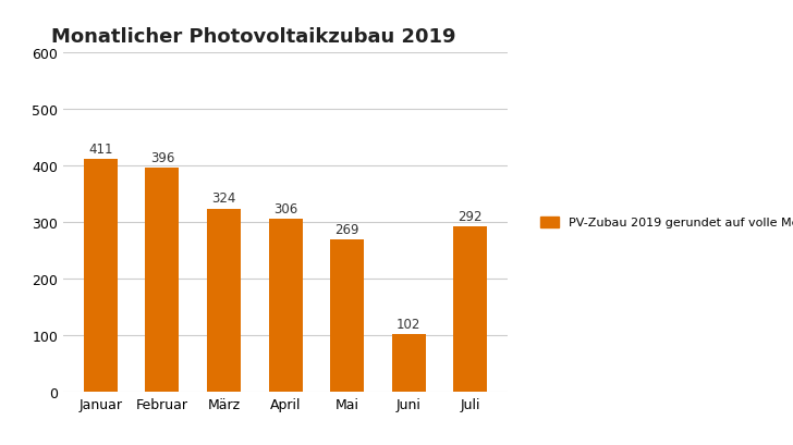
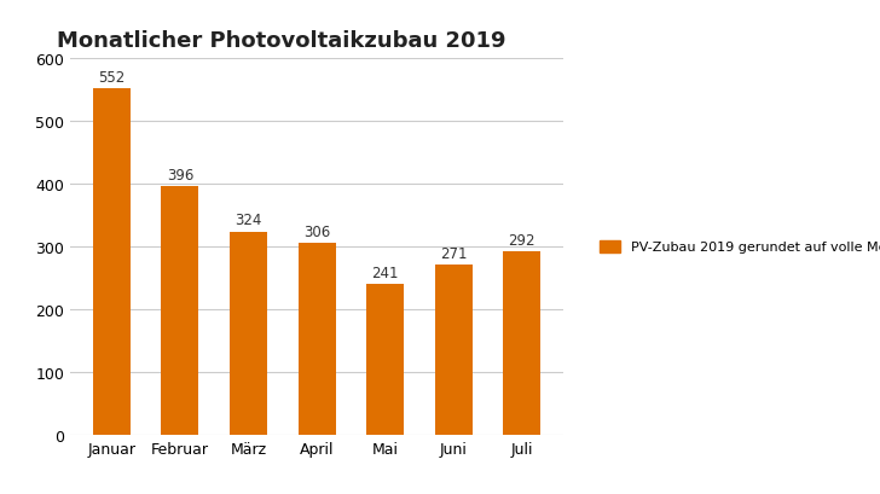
Januar: 411 -> 552
Mai: 269 -> 241
Juni: 102 -> 271
